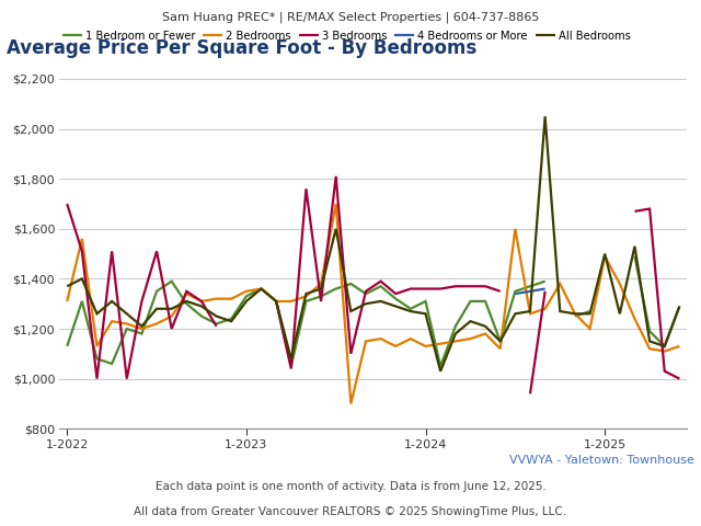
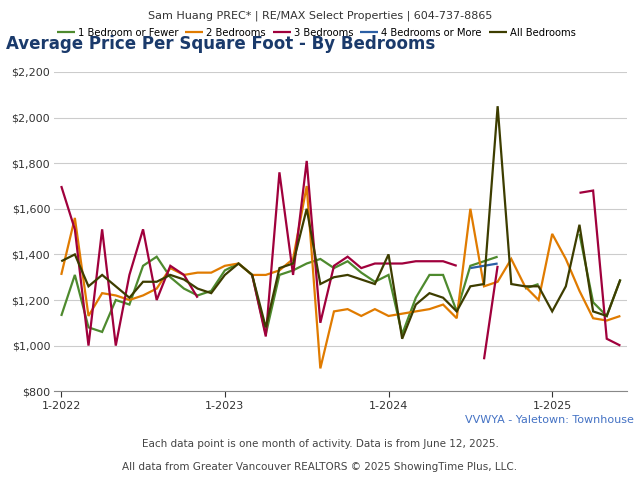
All Bedrooms/1-2024: $1,260 -> $1,400
All Bedrooms/1-2025: $1,500 -> $1,150
